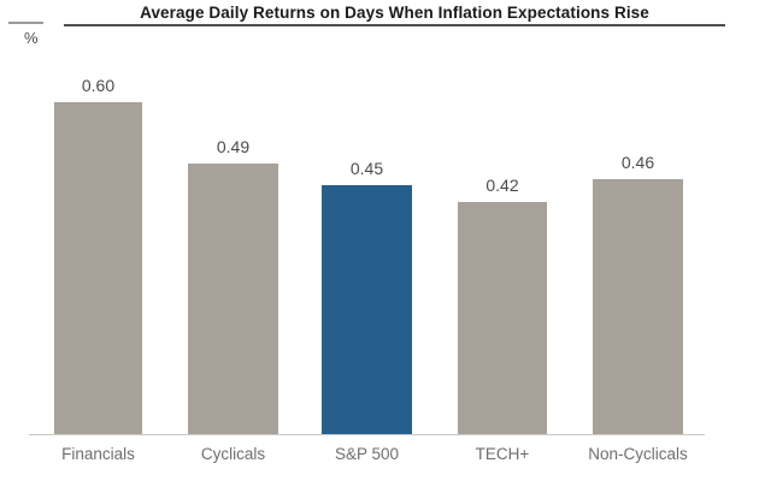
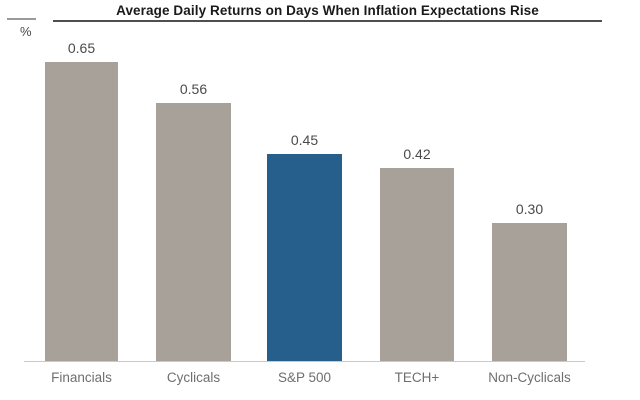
Financials: 0.60 -> 0.65
Cyclicals: 0.49 -> 0.56
Non-Cyclicals: 0.46 -> 0.30
